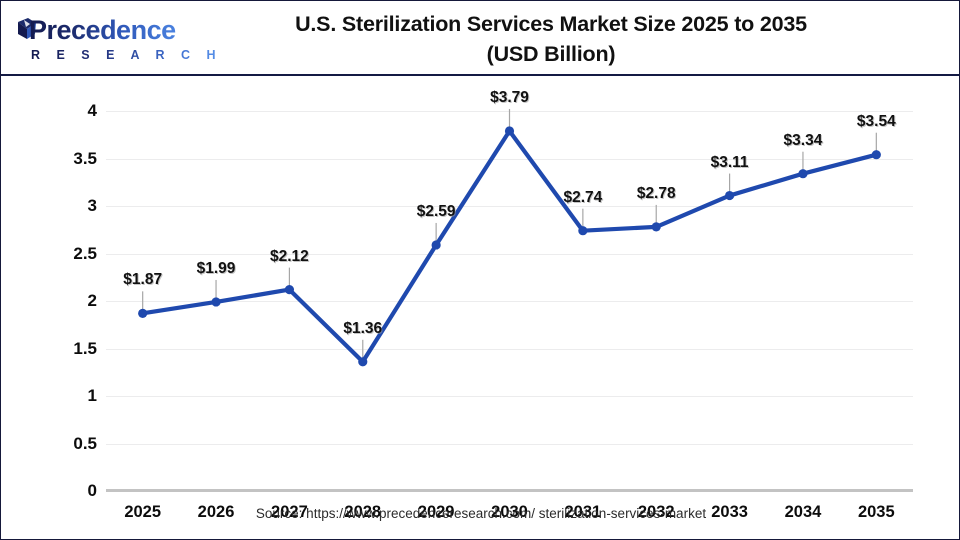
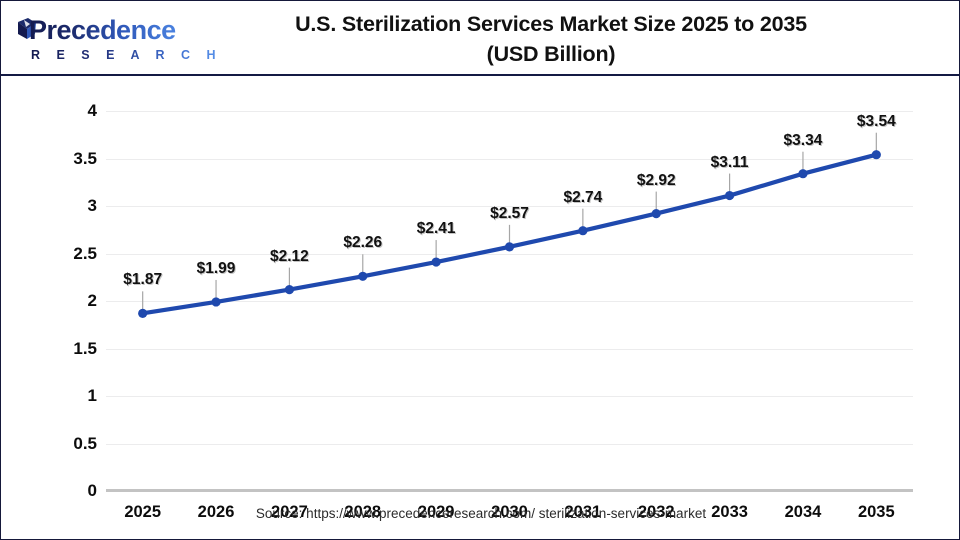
2028: $1.36 -> $2.26
2029: $2.59 -> $2.41
2030: $3.79 -> $2.57
2032: $2.78 -> $2.92
